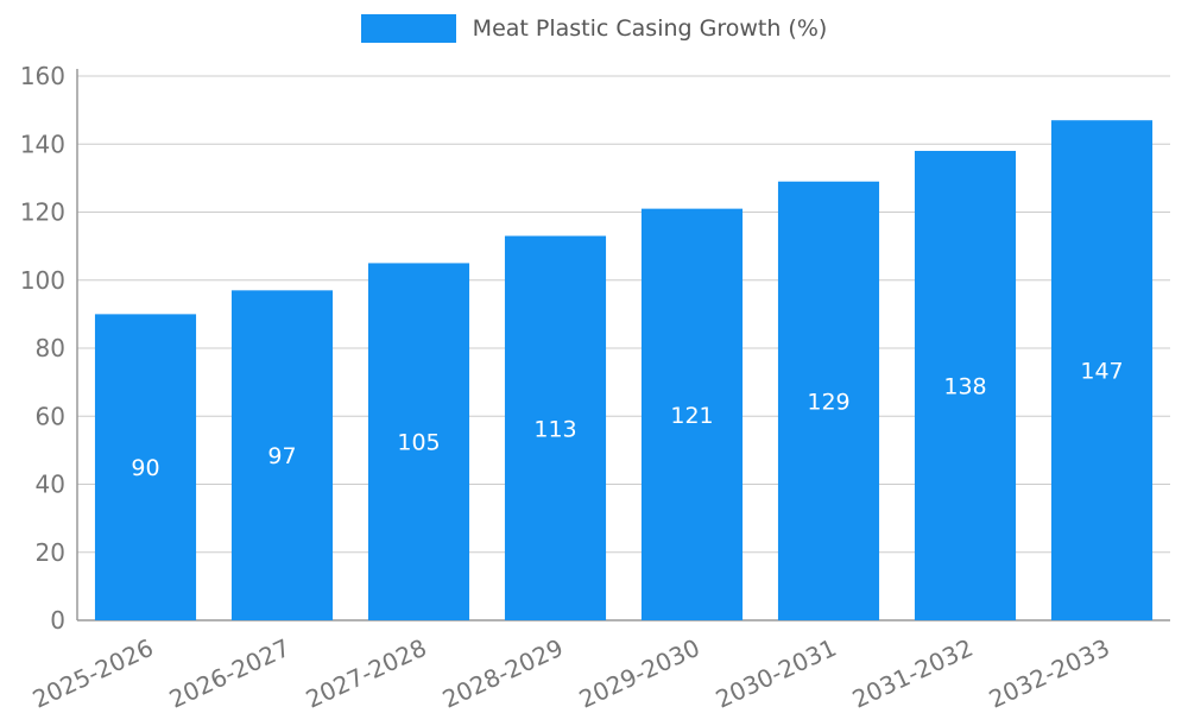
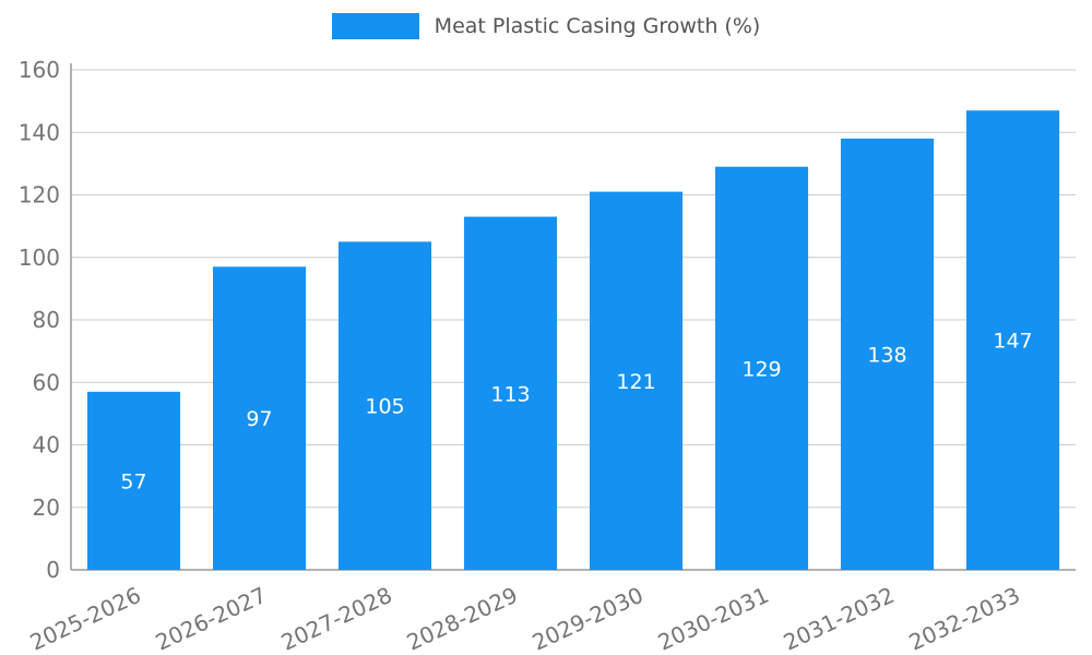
2025-2026: 90 -> 57
